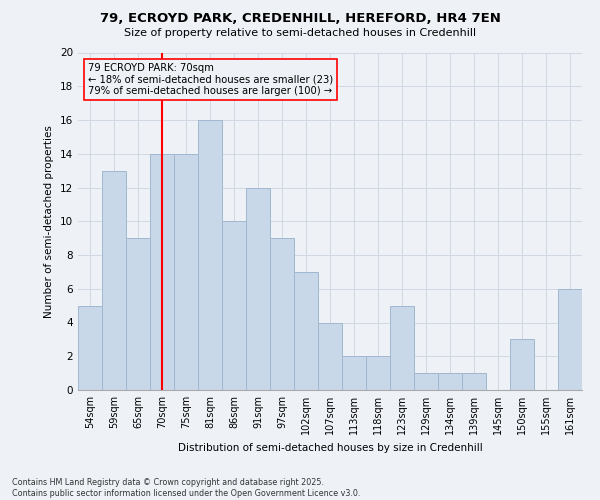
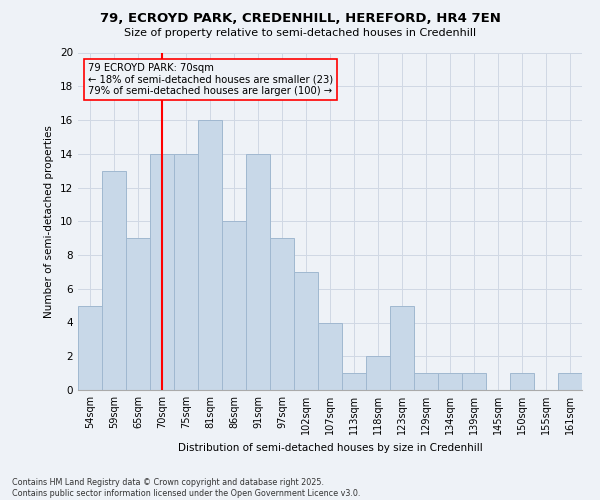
91sqm: 12 -> 14
113sqm: 2 -> 1
150sqm: 3 -> 1
161sqm: 6 -> 1
